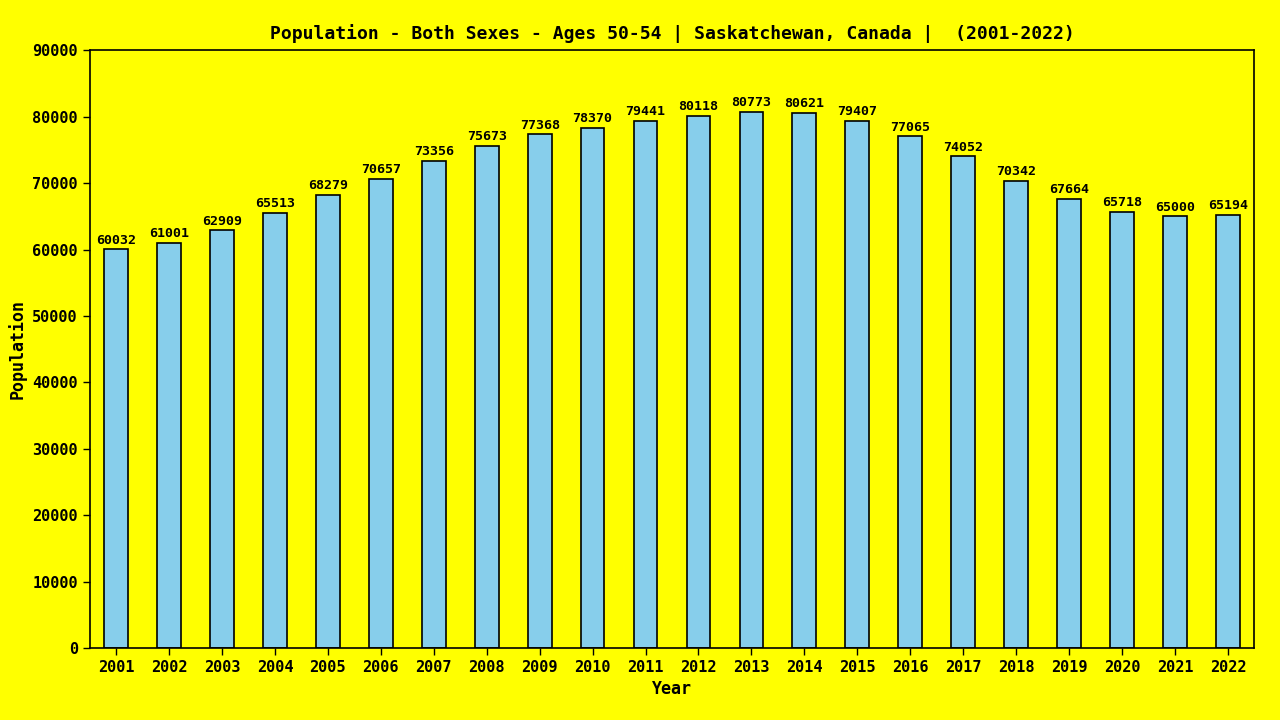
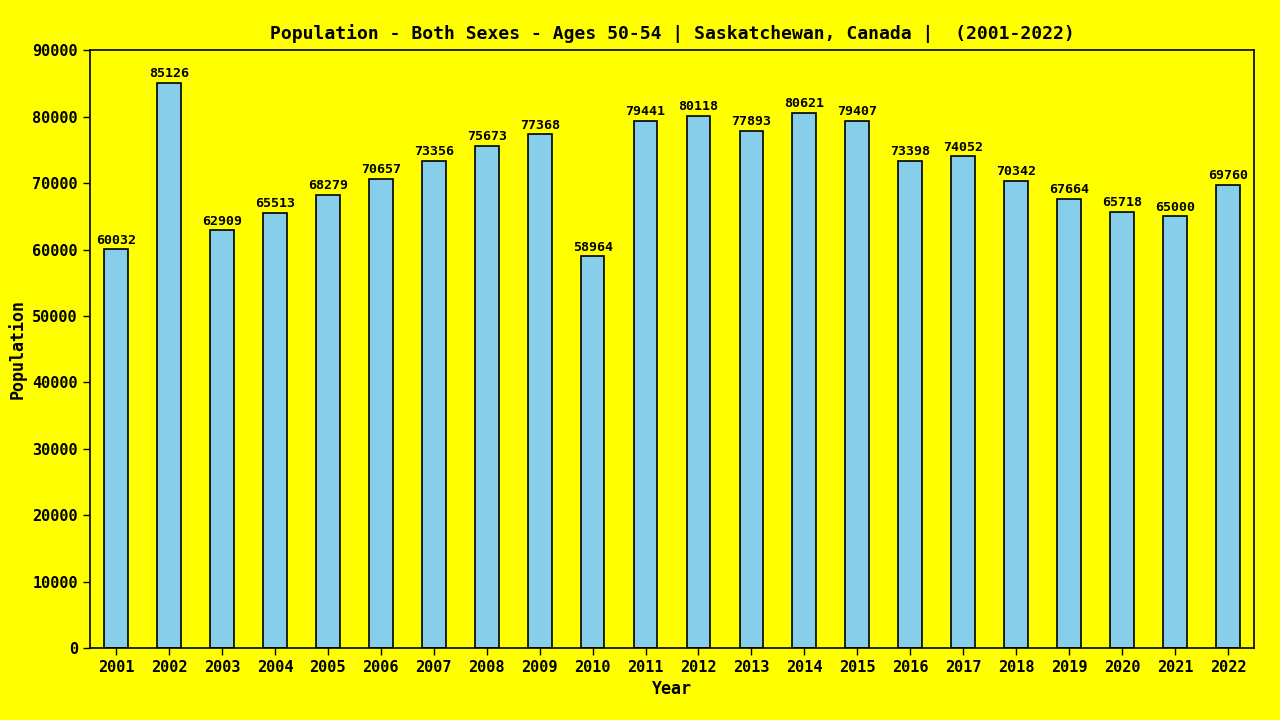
2002: 61001 -> 85126
2010: 78370 -> 58964
2013: 80773 -> 77893
2016: 77065 -> 73398
2022: 65194 -> 69760
